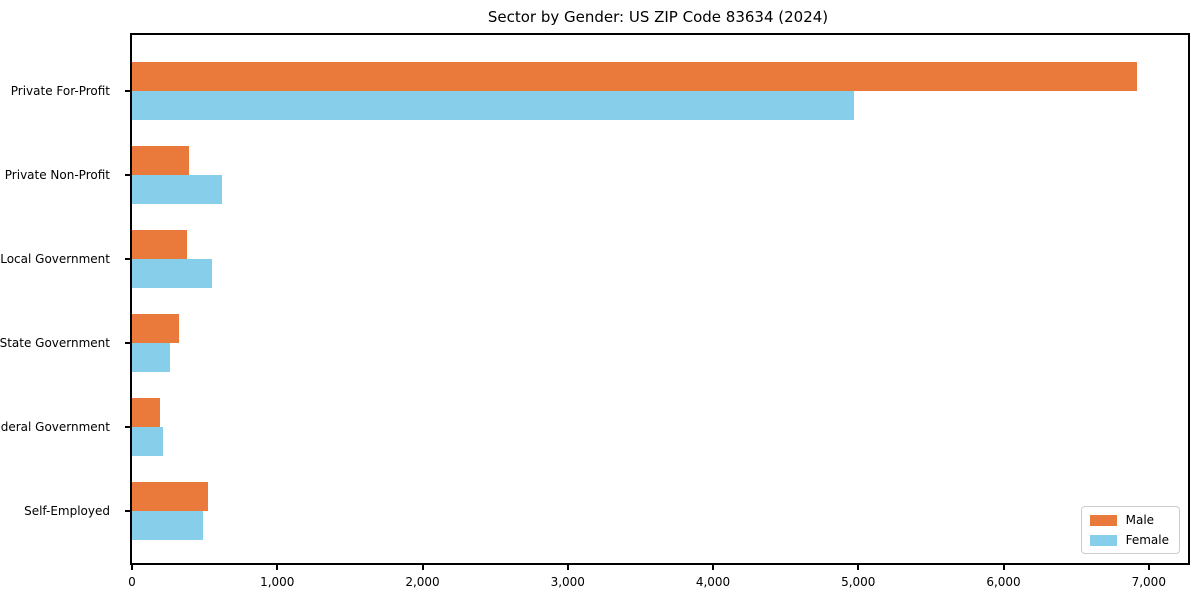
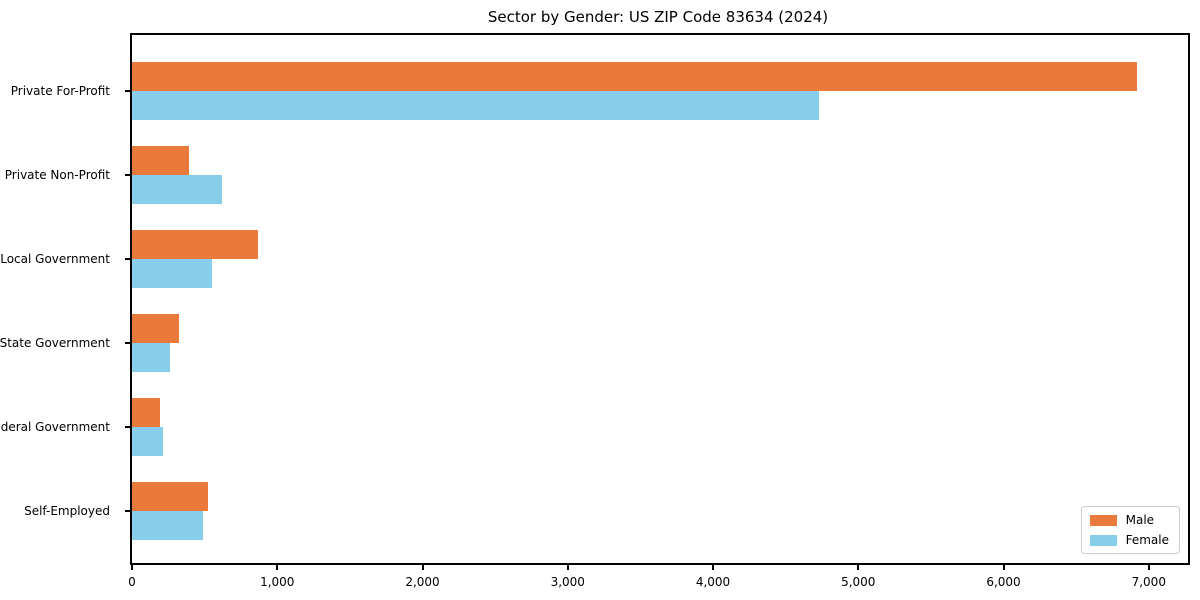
Female/Private For-Profit: 4970 -> 4730
Male/Local Government: 380 -> 870
